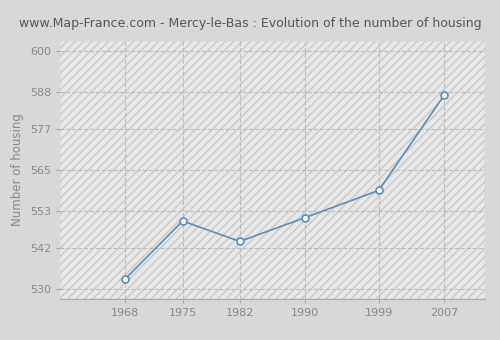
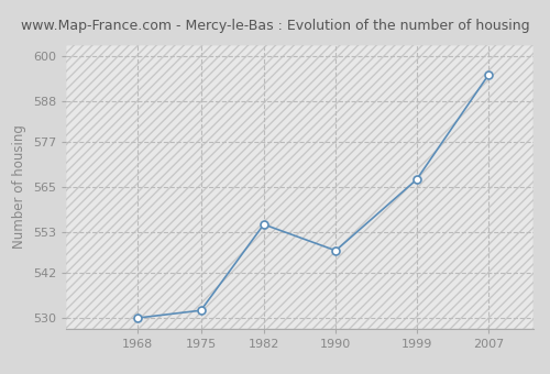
1968: 533 -> 530
1975: 550 -> 532
1982: 544 -> 555
1990: 551 -> 548
1999: 559 -> 567
2007: 587 -> 595
